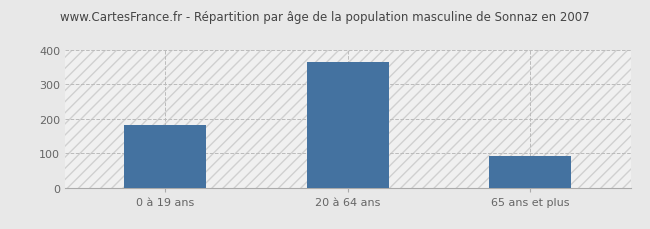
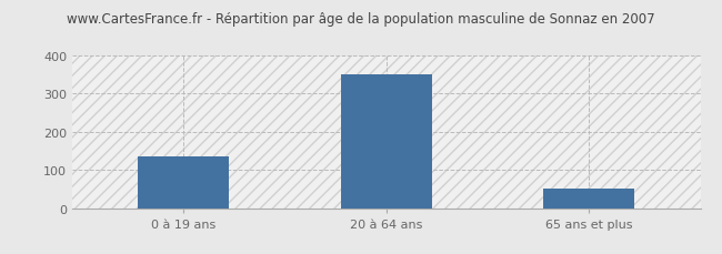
0 à 19 ans: 181 -> 135
20 à 64 ans: 365 -> 350
65 ans et plus: 93 -> 50
